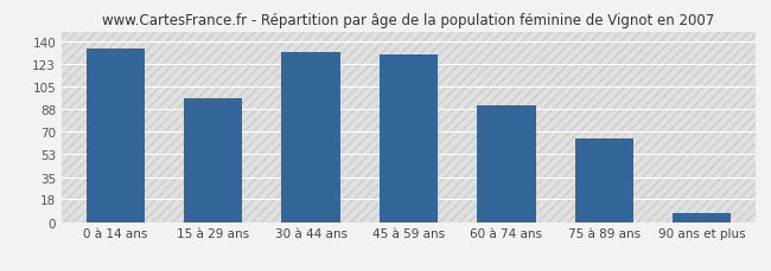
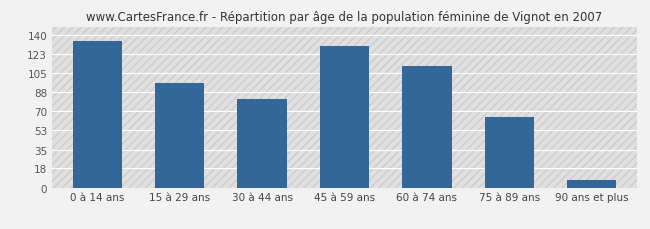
30 à 44 ans: 132 -> 81
60 à 74 ans: 91 -> 112
